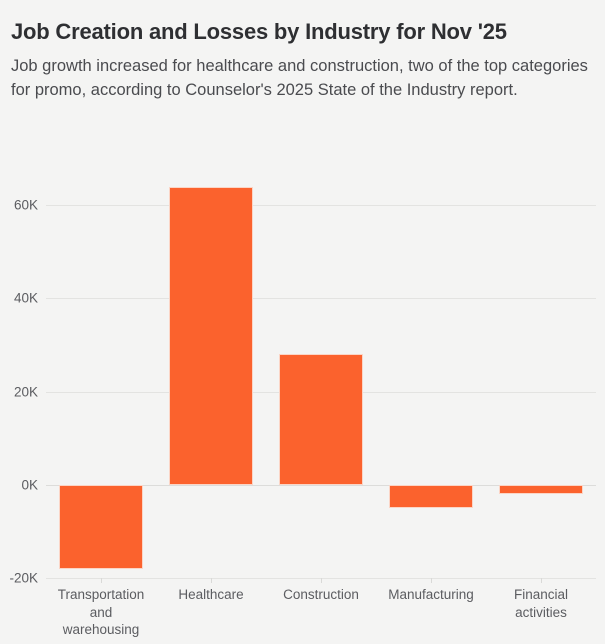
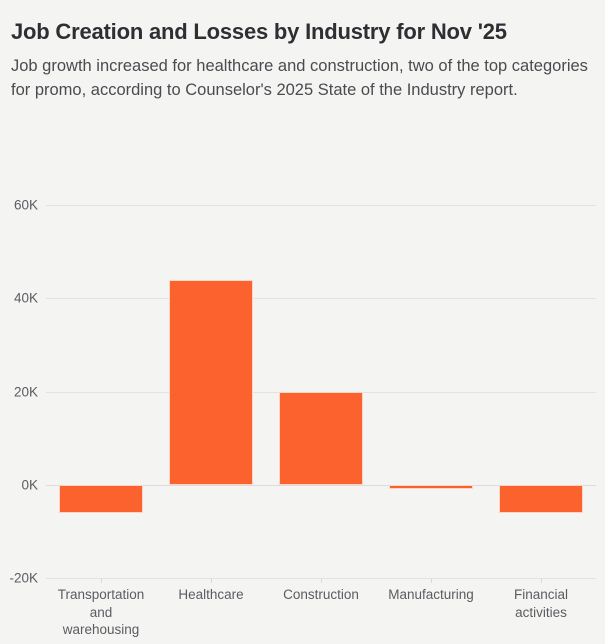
Transportation and warehousing: -18K -> -6K
Healthcare: 64K -> 44K
Construction: 28K -> 20K
Manufacturing: -5K -> -1K
Financial activities: -2K -> -6K
